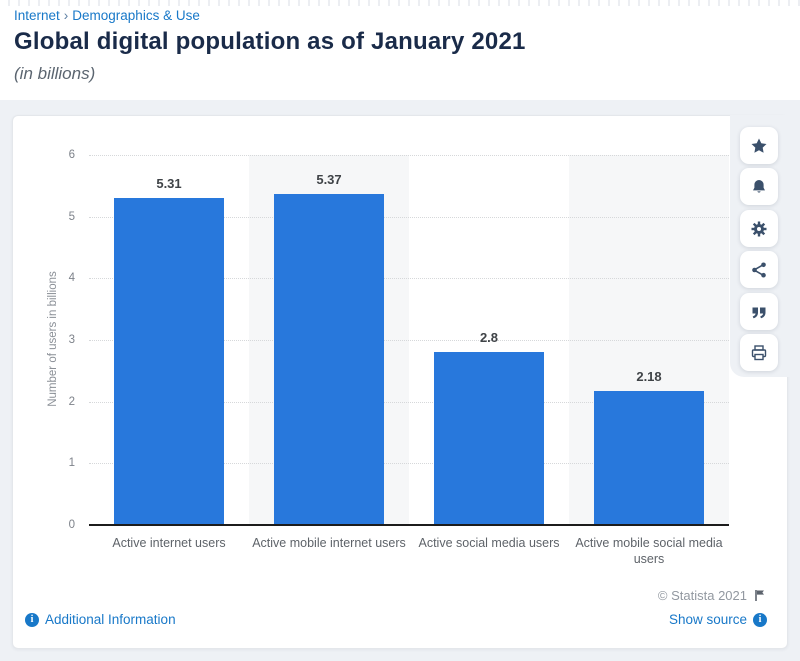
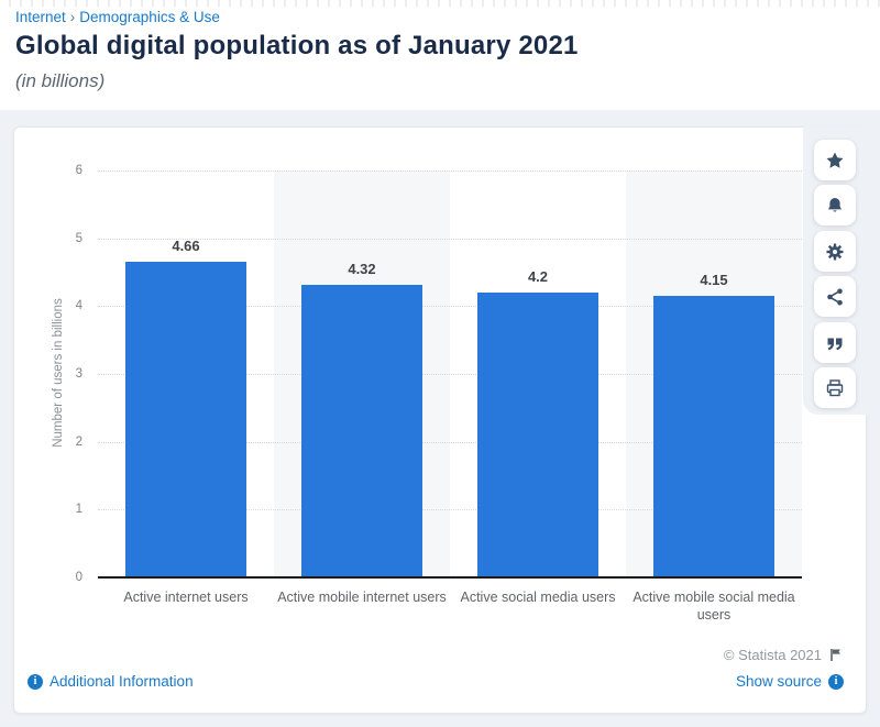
Active internet users: 5.31 -> 4.66
Active mobile internet users: 5.37 -> 4.32
Active social media users: 2.8 -> 4.2
Active mobile social media users: 2.18 -> 4.15
